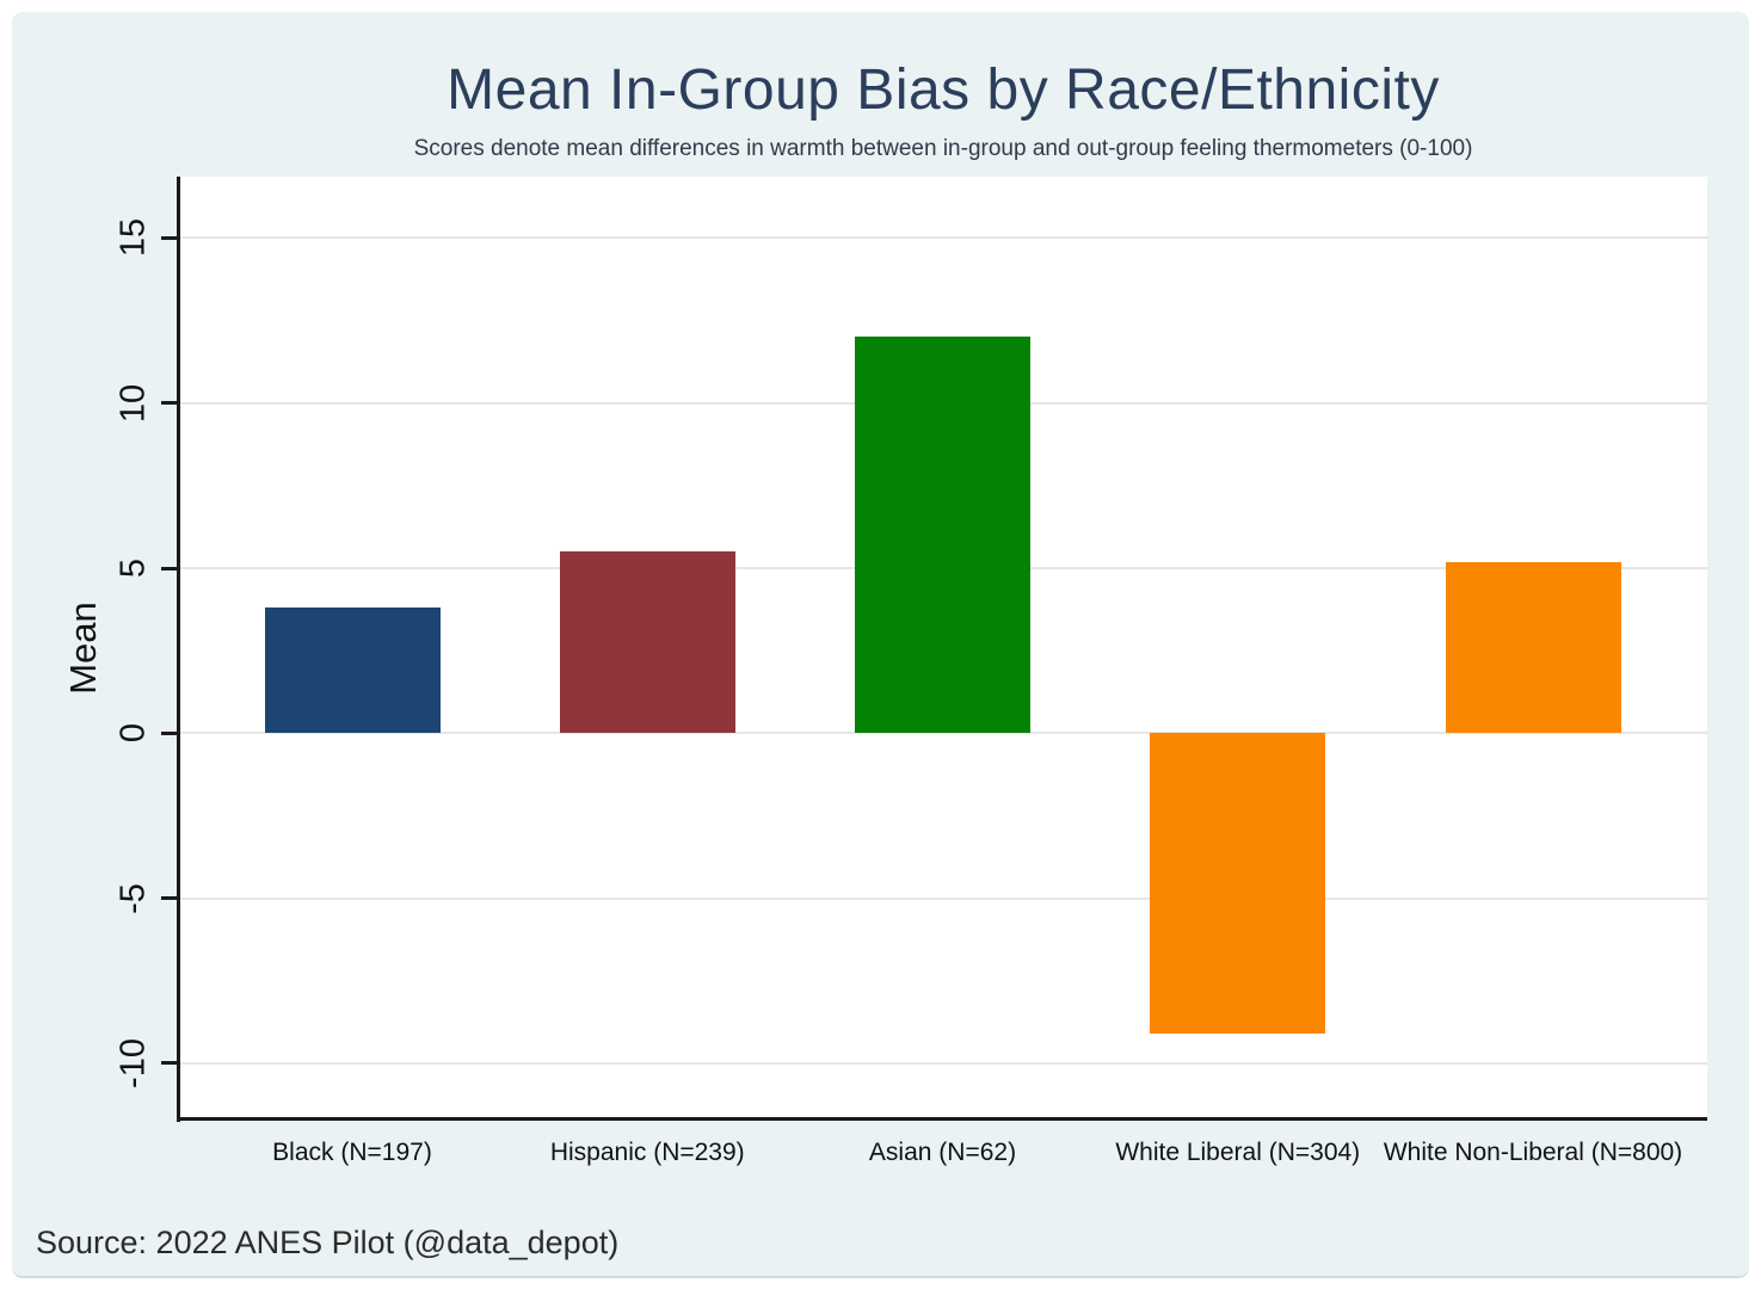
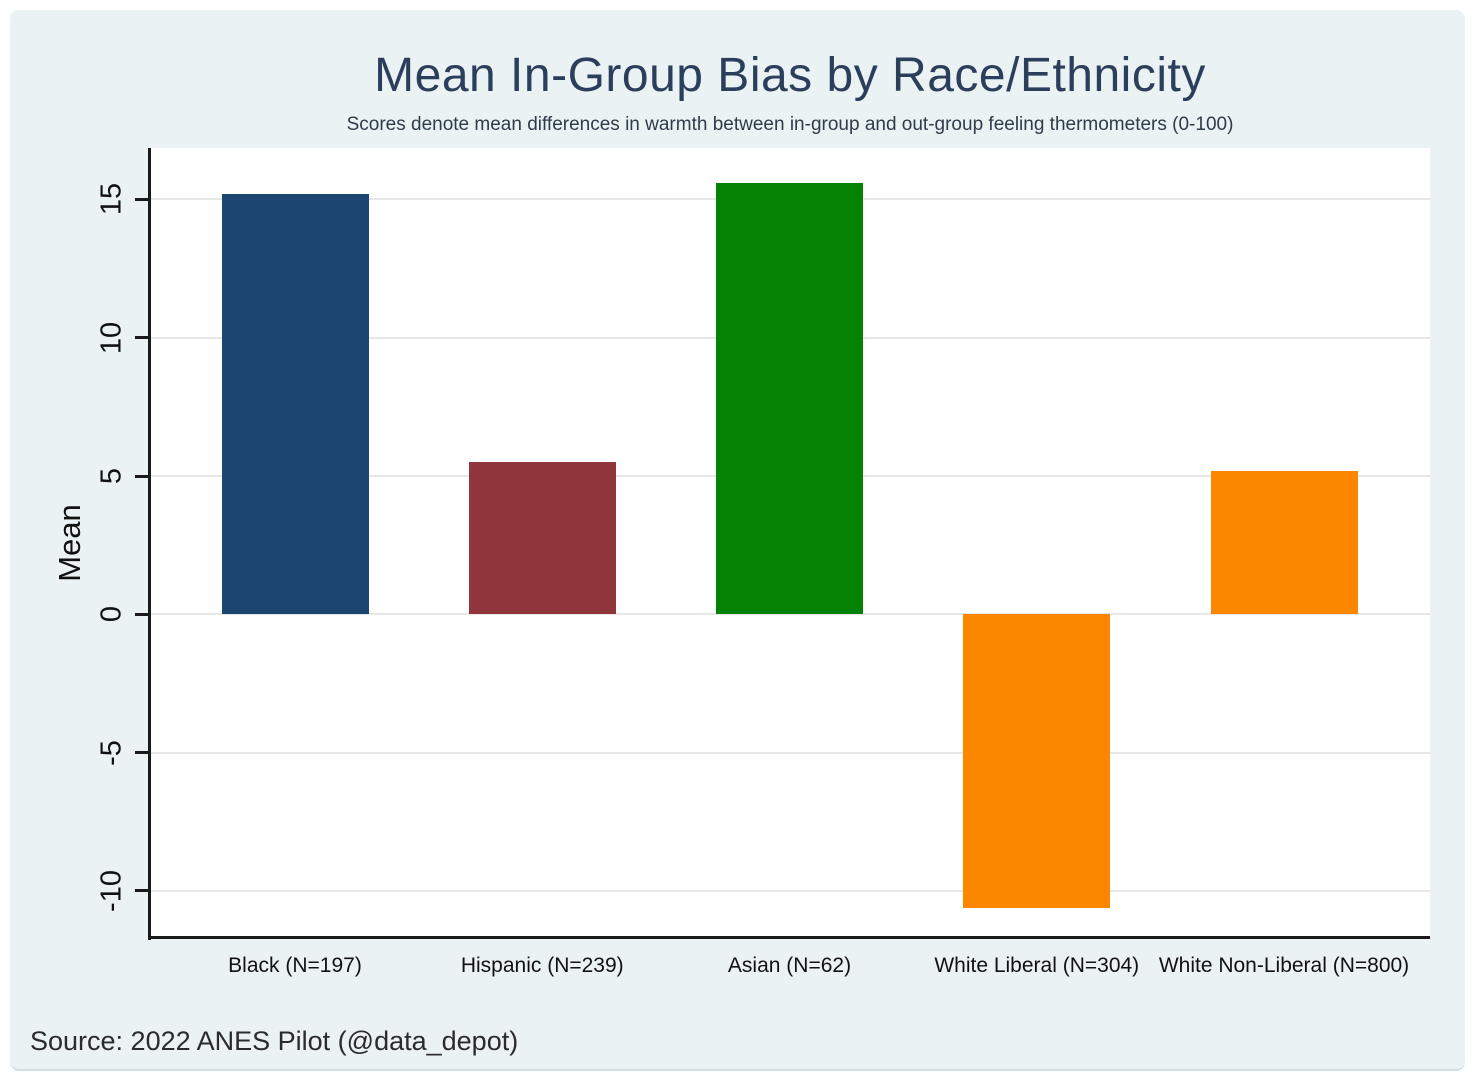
Black (N=197): 3.8 -> 15.2
Asian (N=62): 12.0 -> 15.6
White Liberal (N=304): -9.1 -> -10.6
